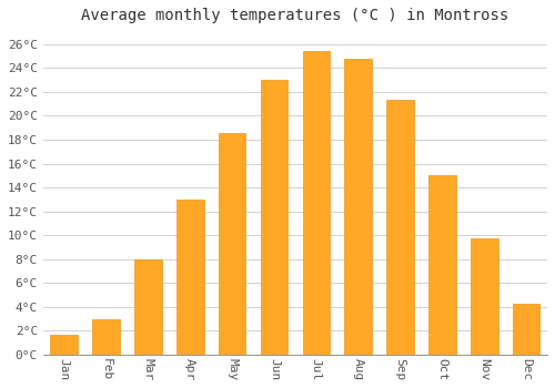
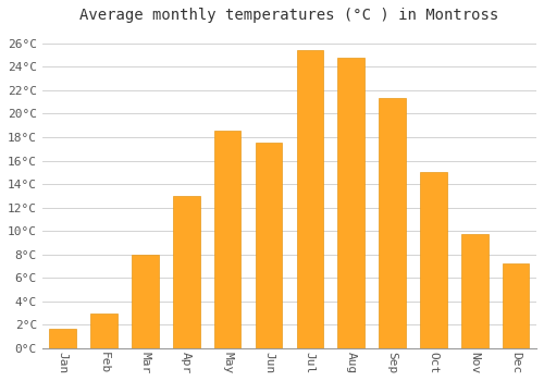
Jun: 23.0°C -> 17.5°C
Dec: 4.3°C -> 7.2°C
